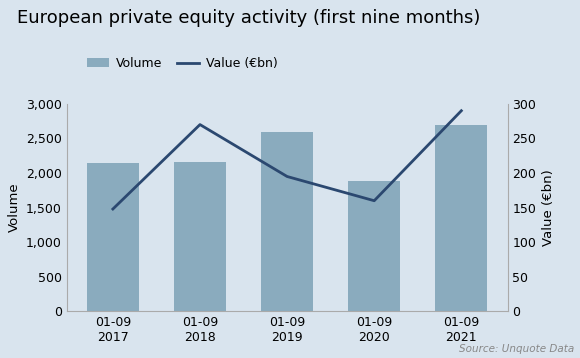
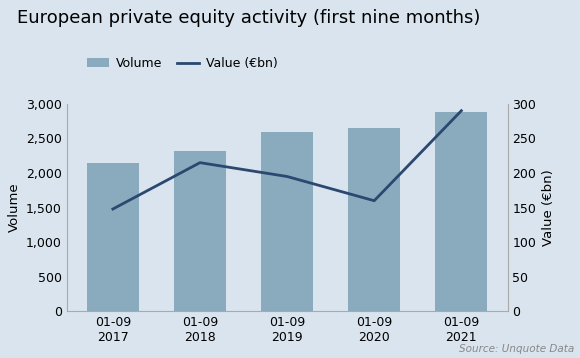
Volume/01-09 2018: 2,160 -> 2,320
Value (€bn)/01-09 2018: 270 -> 215
Volume/01-09 2020: 1,880 -> 2,650
Volume/01-09 2021: 2,700 -> 2,880
